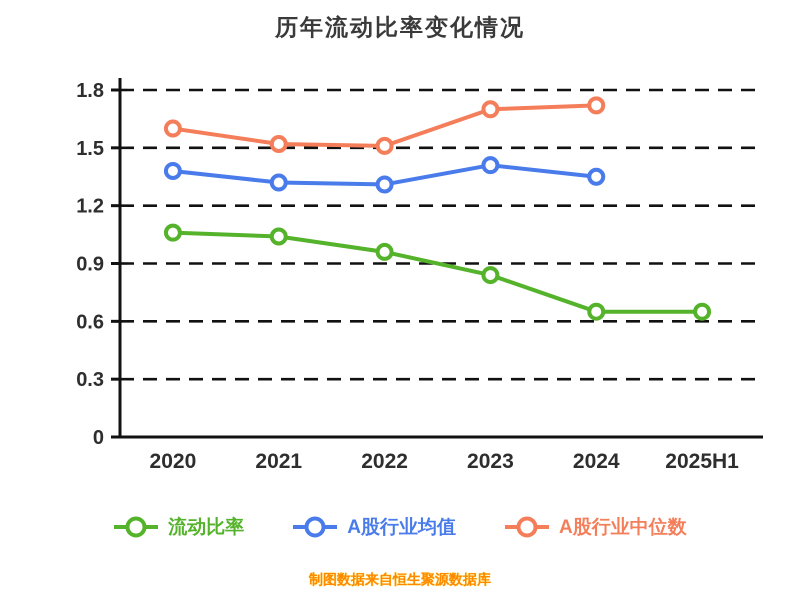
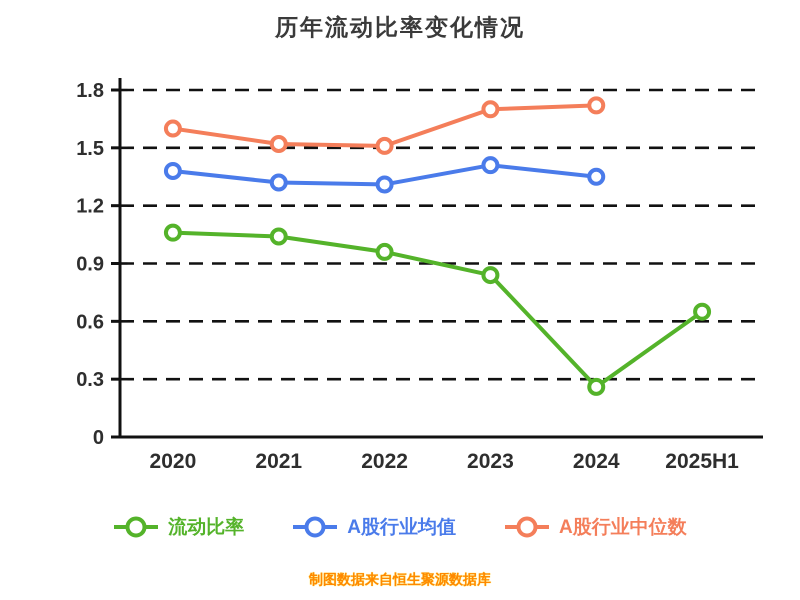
流动比率/2024: 0.65 -> 0.26
